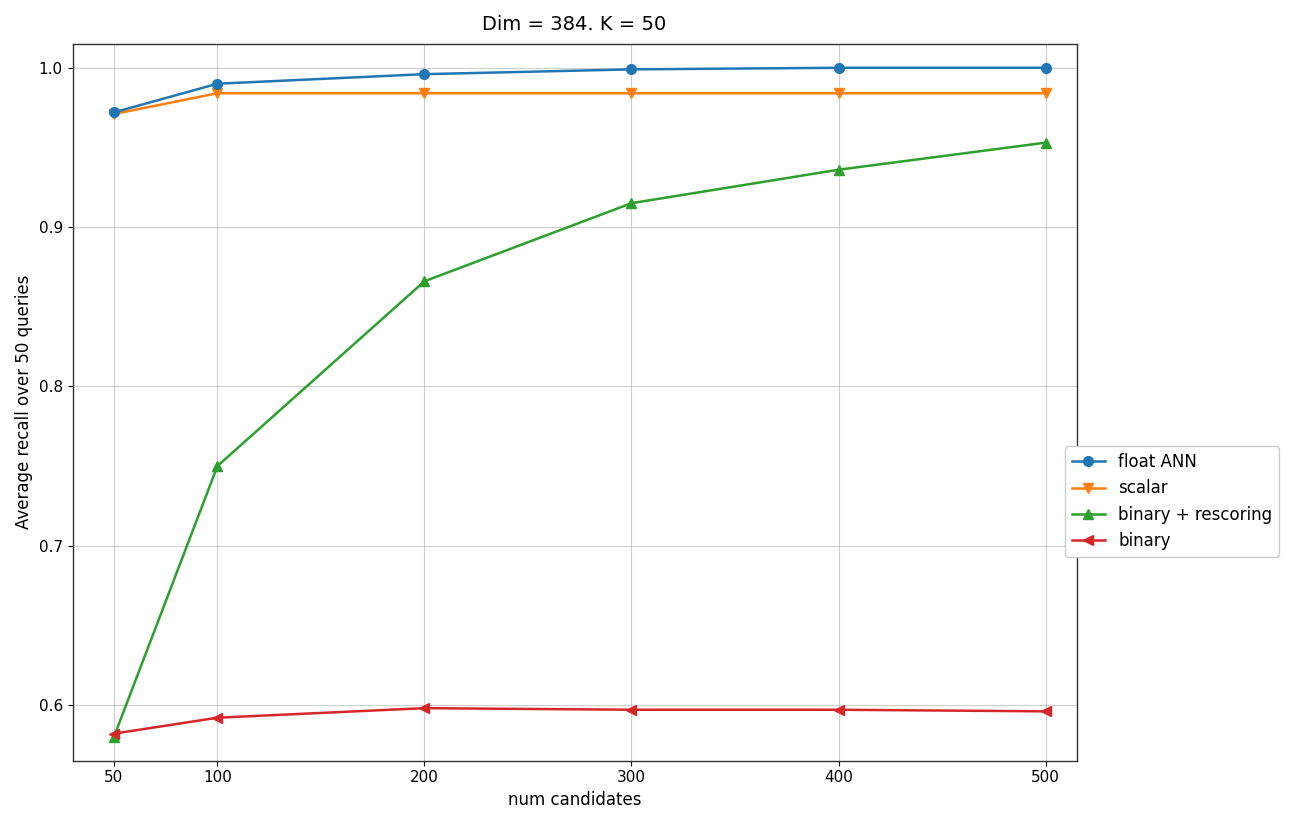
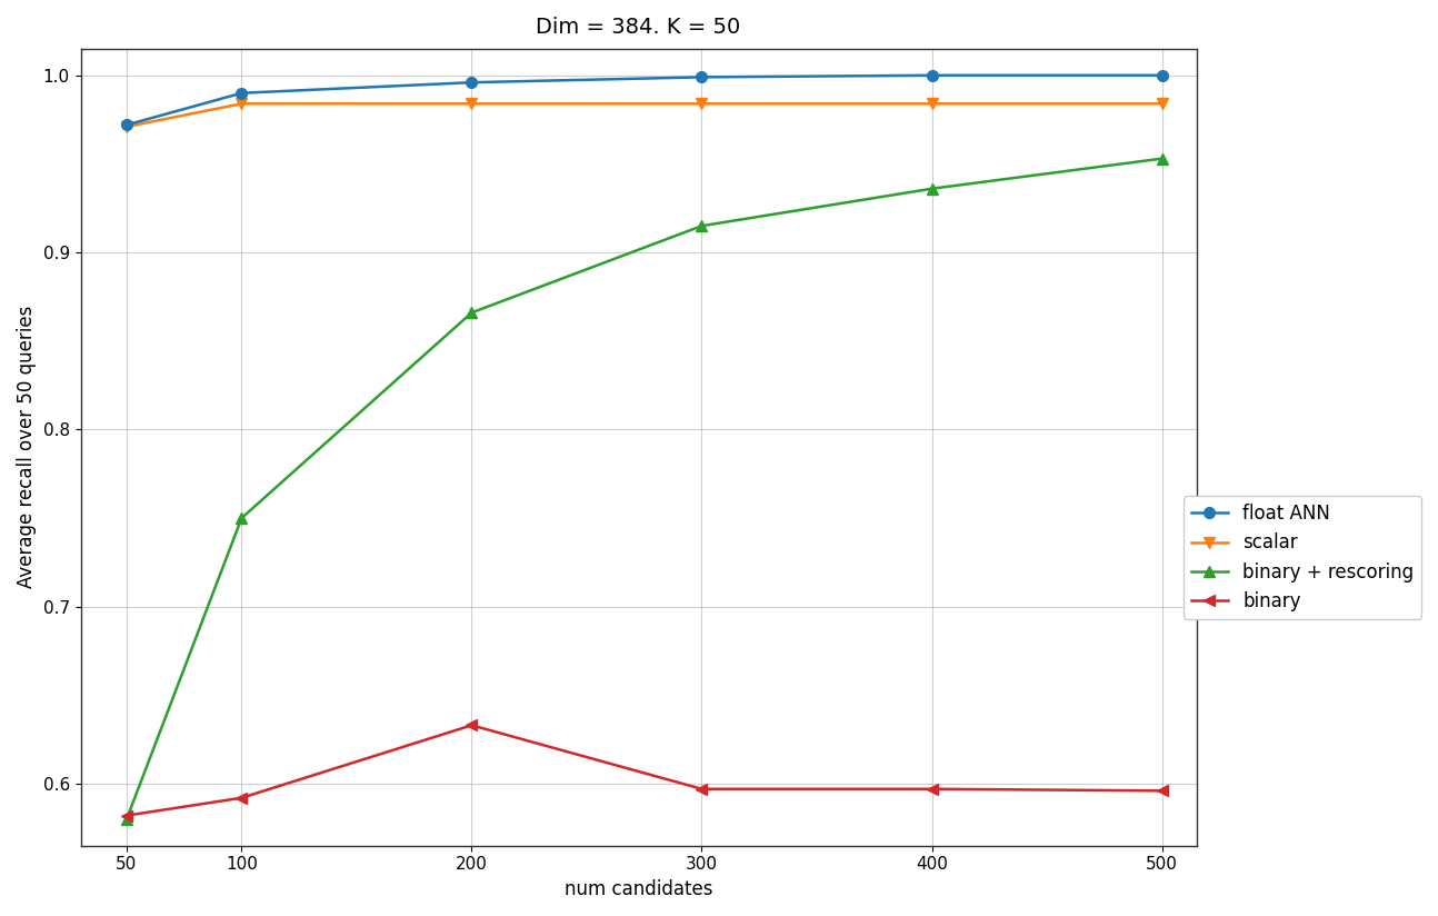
binary/200: 0.598 -> 0.633
